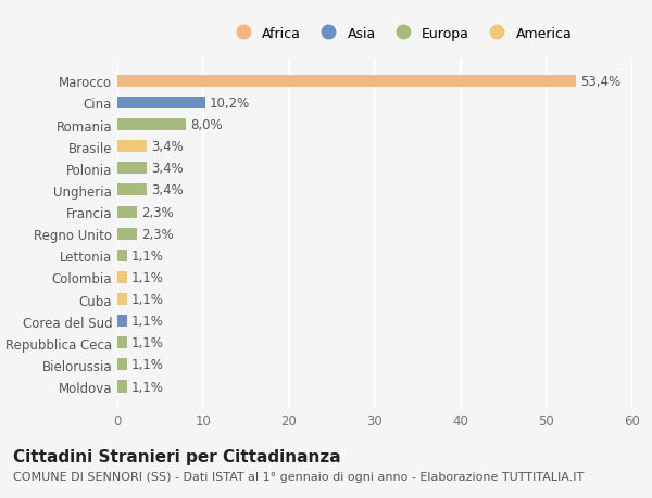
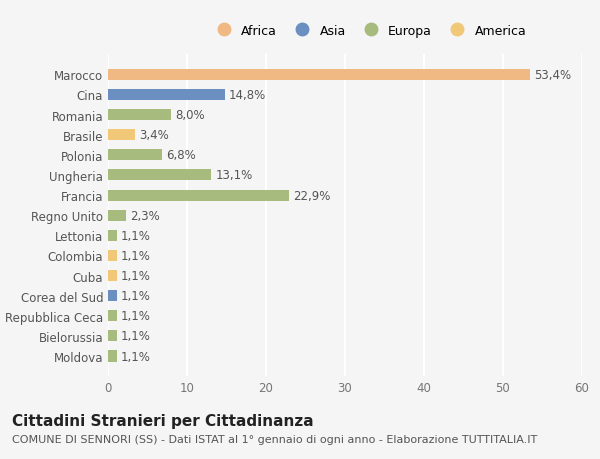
Cina: 10,2% -> 14,8%
Polonia: 3,4% -> 6,8%
Ungheria: 3,4% -> 13,1%
Francia: 2,3% -> 22,9%
